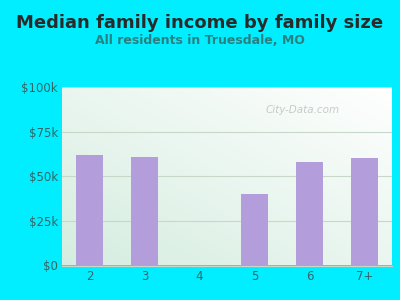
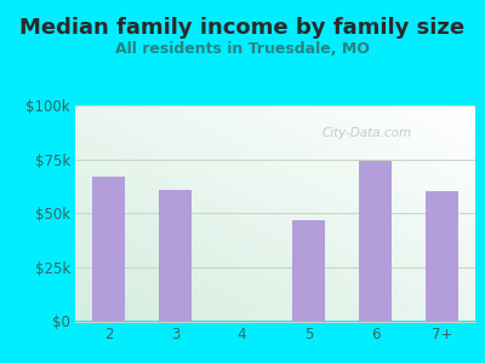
2: $62k -> $67k
5: $40k -> $47k
6: $58k -> $74k
